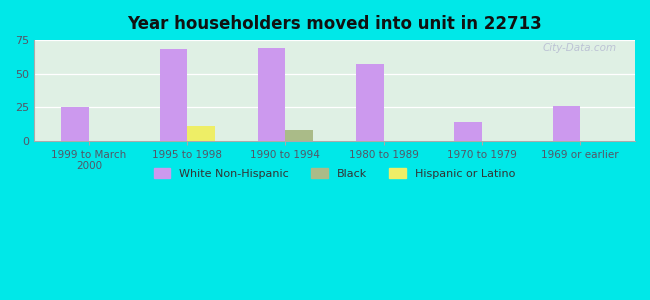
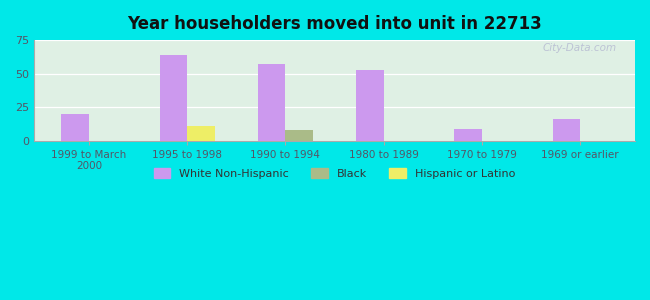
White Non-Hispanic/1999 to March 2000: 25 -> 20
White Non-Hispanic/1995 to 1998: 68 -> 64
White Non-Hispanic/1990 to 1994: 69 -> 57
White Non-Hispanic/1980 to 1989: 57 -> 53
White Non-Hispanic/1970 to 1979: 14 -> 9
White Non-Hispanic/1969 or earlier: 26 -> 16
